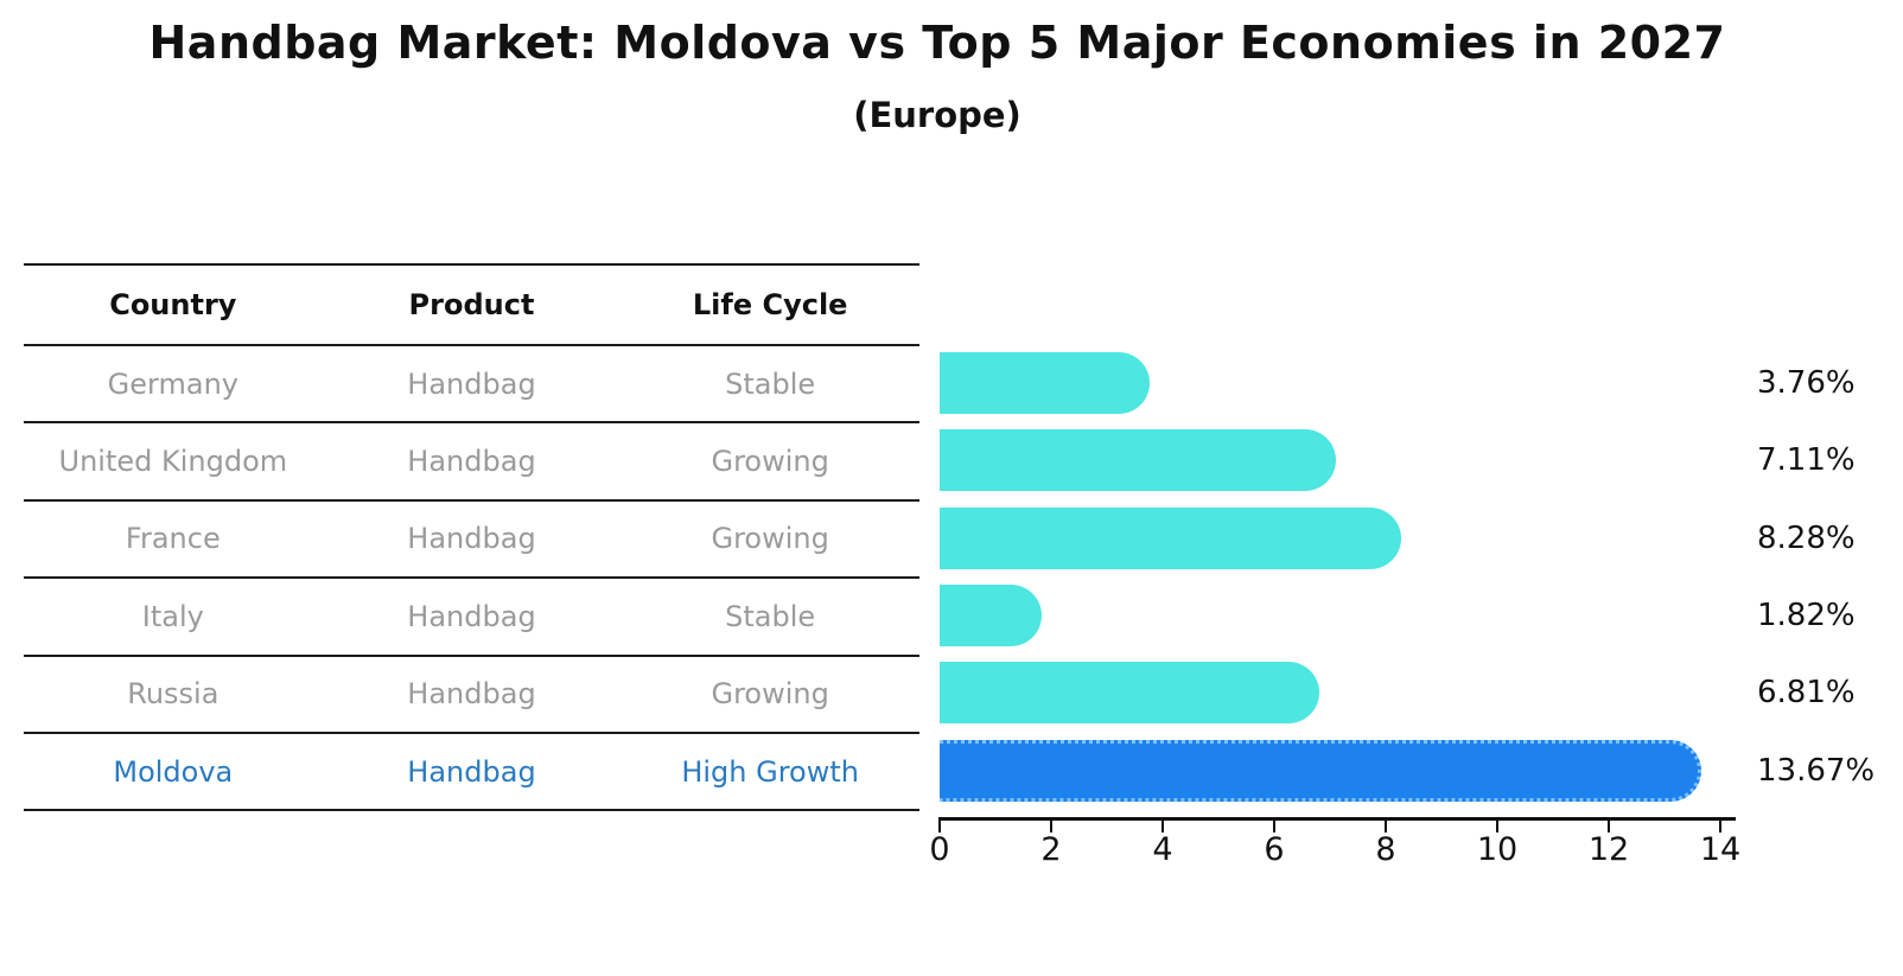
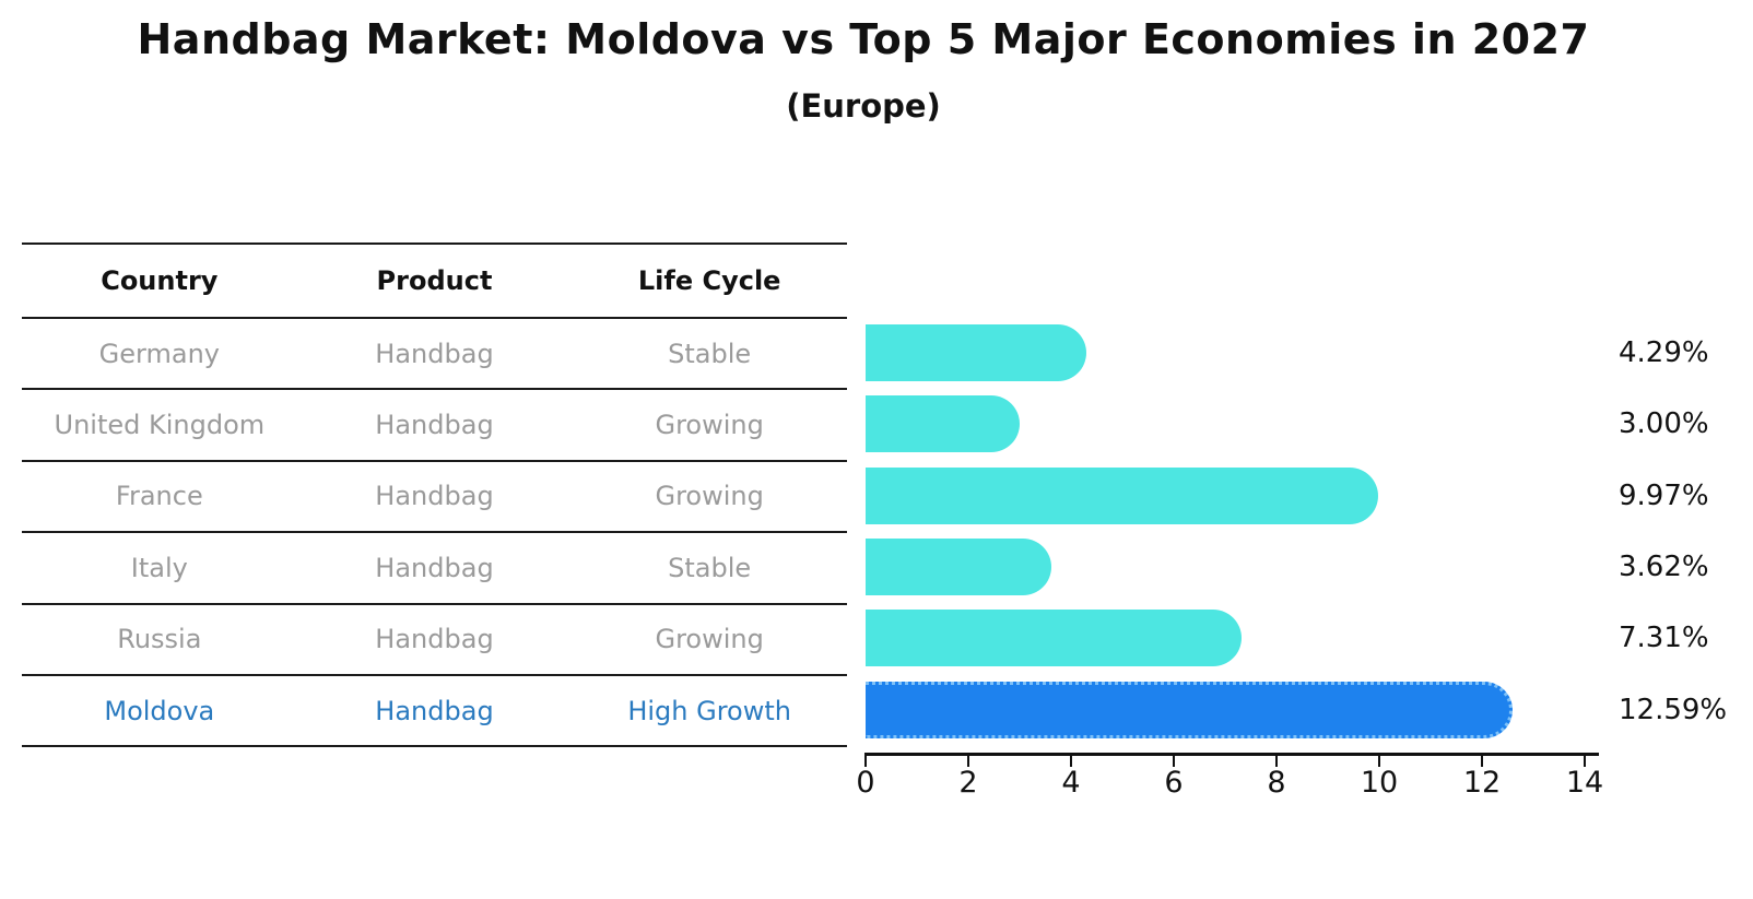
Germany: 3.76% -> 4.29%
United Kingdom: 7.11% -> 3.00%
France: 8.28% -> 9.97%
Italy: 1.82% -> 3.62%
Russia: 6.81% -> 7.31%
Moldova: 13.67% -> 12.59%
